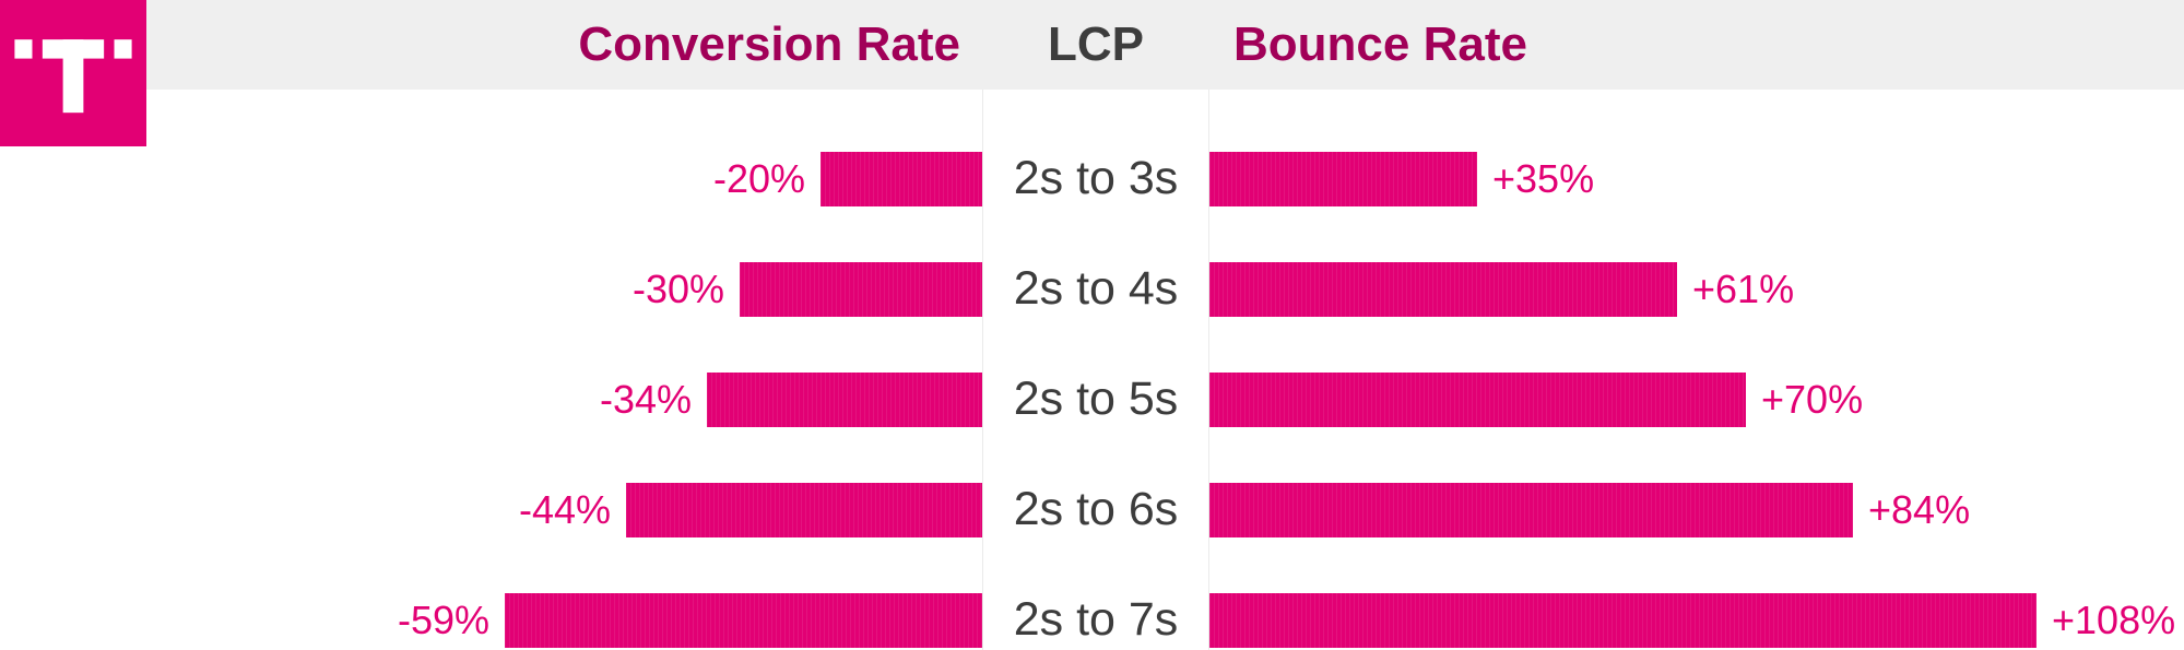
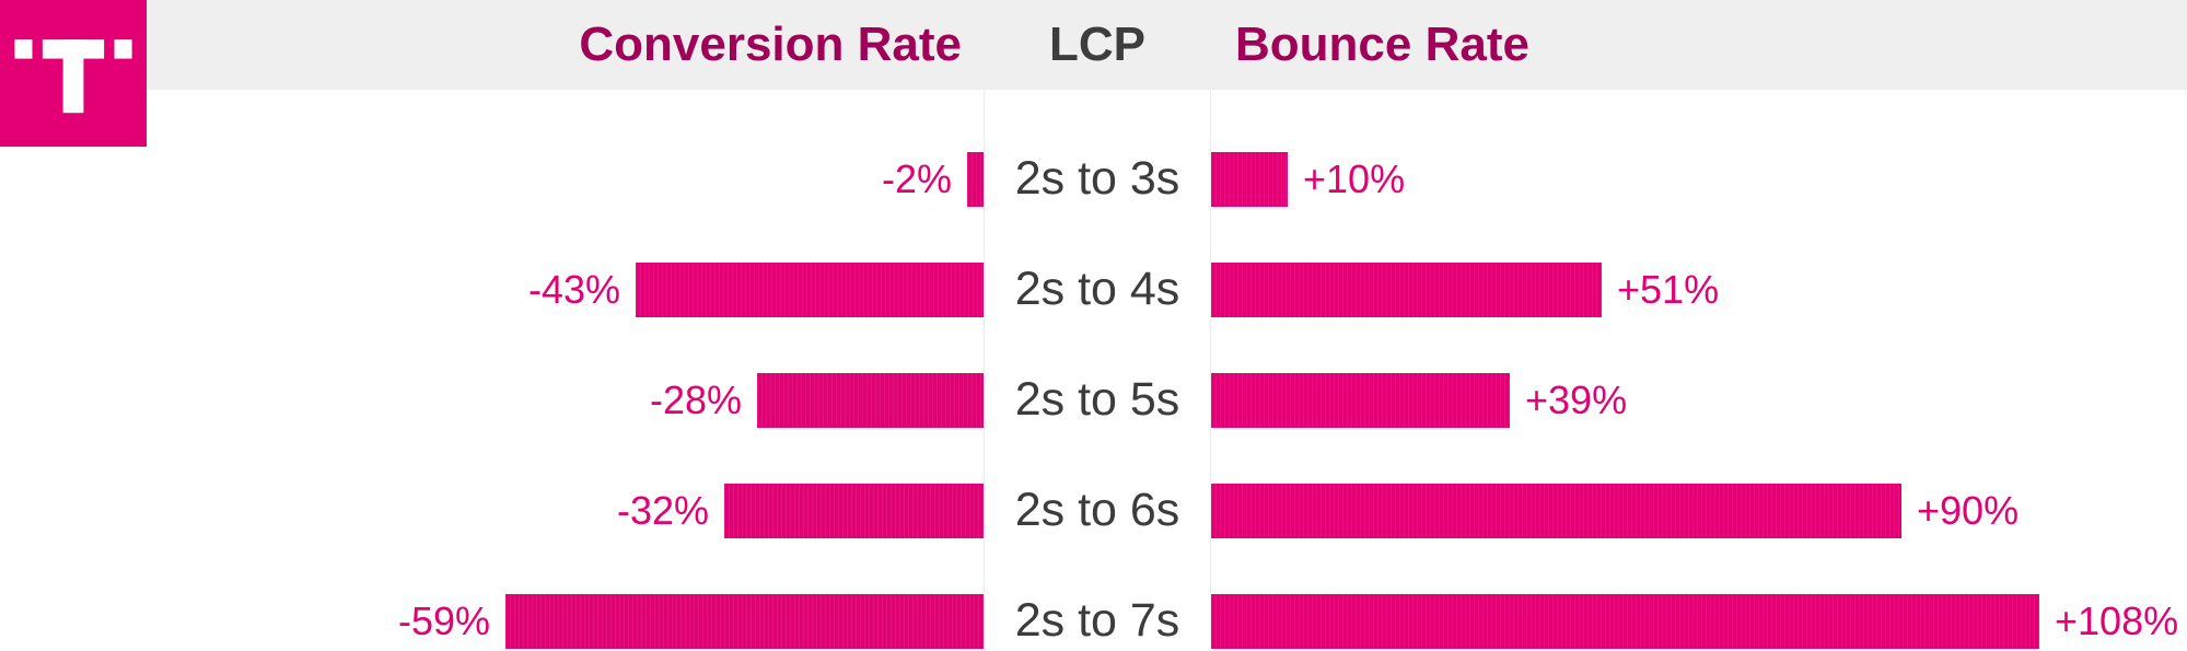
Conversion Rate/2s to 3s: -20% -> -2%
Bounce Rate/2s to 3s: +35% -> +10%
Conversion Rate/2s to 4s: -30% -> -43%
Bounce Rate/2s to 4s: +61% -> +51%
Conversion Rate/2s to 5s: -34% -> -28%
Bounce Rate/2s to 5s: +70% -> +39%
Conversion Rate/2s to 6s: -44% -> -32%
Bounce Rate/2s to 6s: +84% -> +90%
